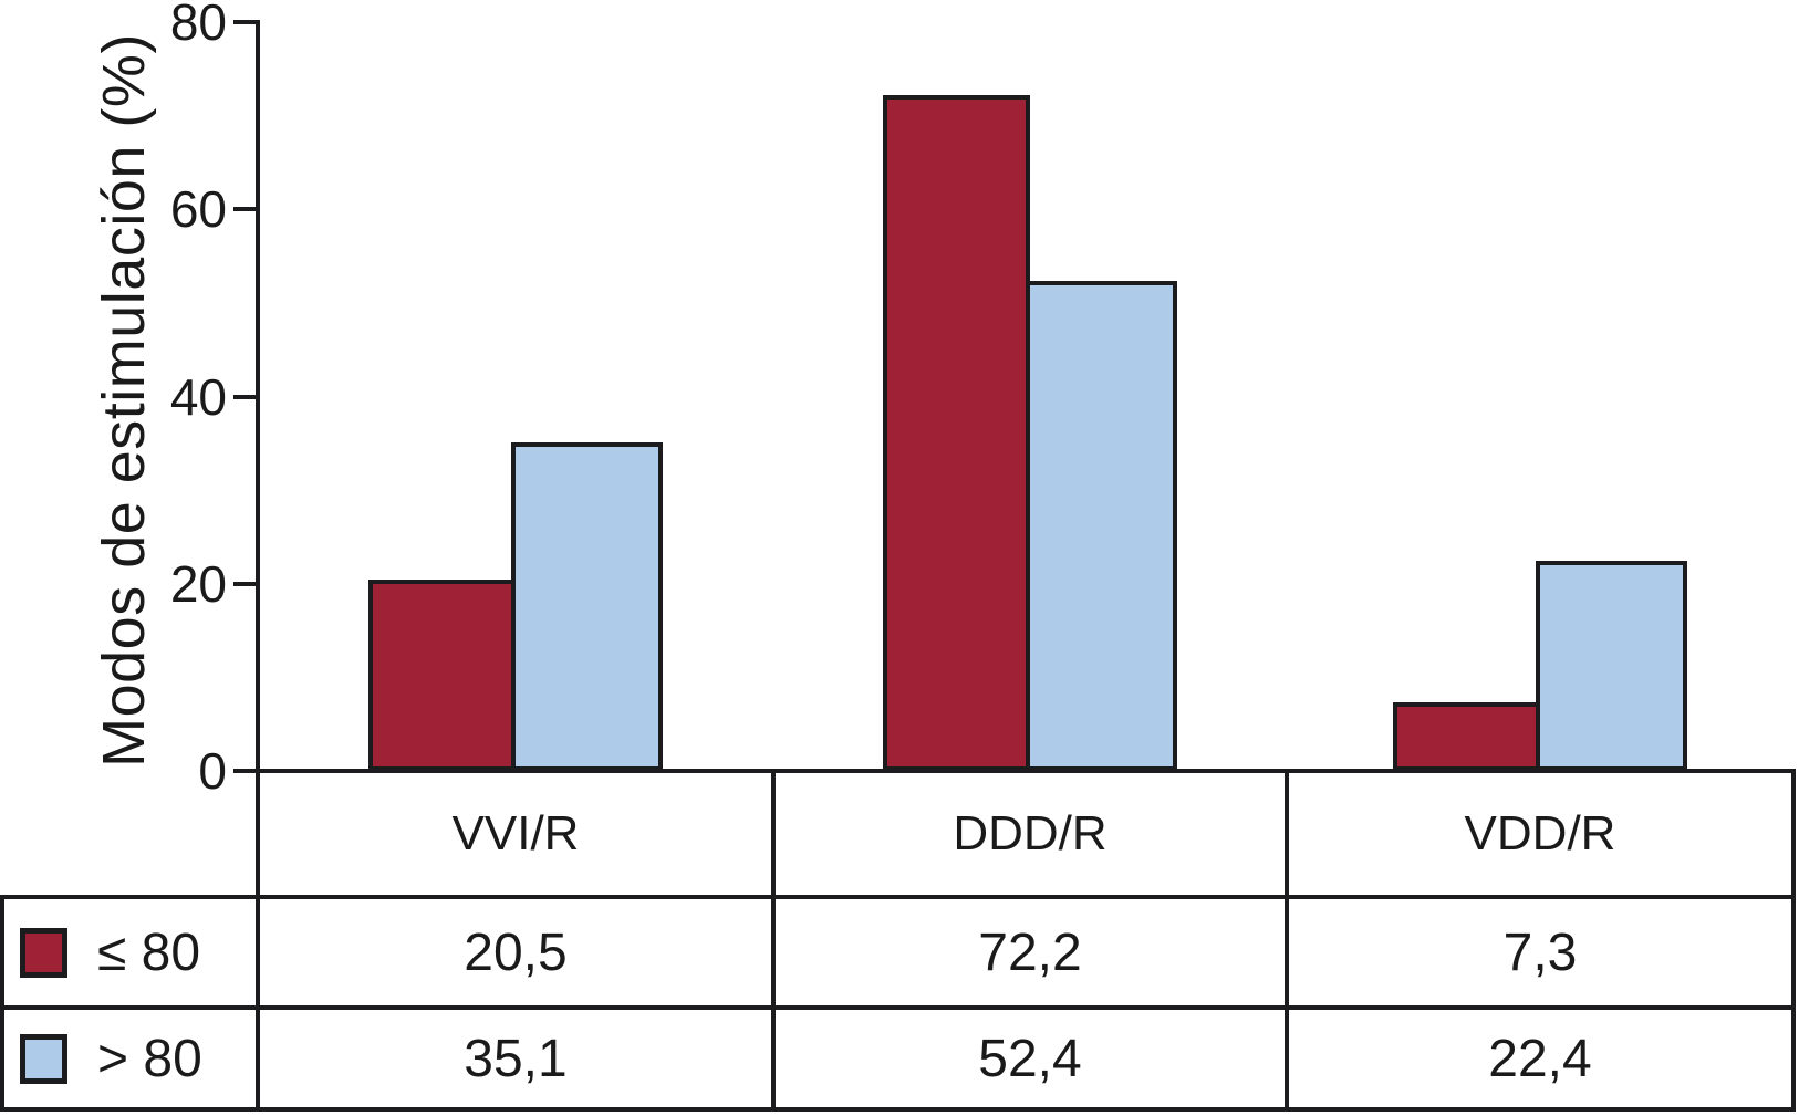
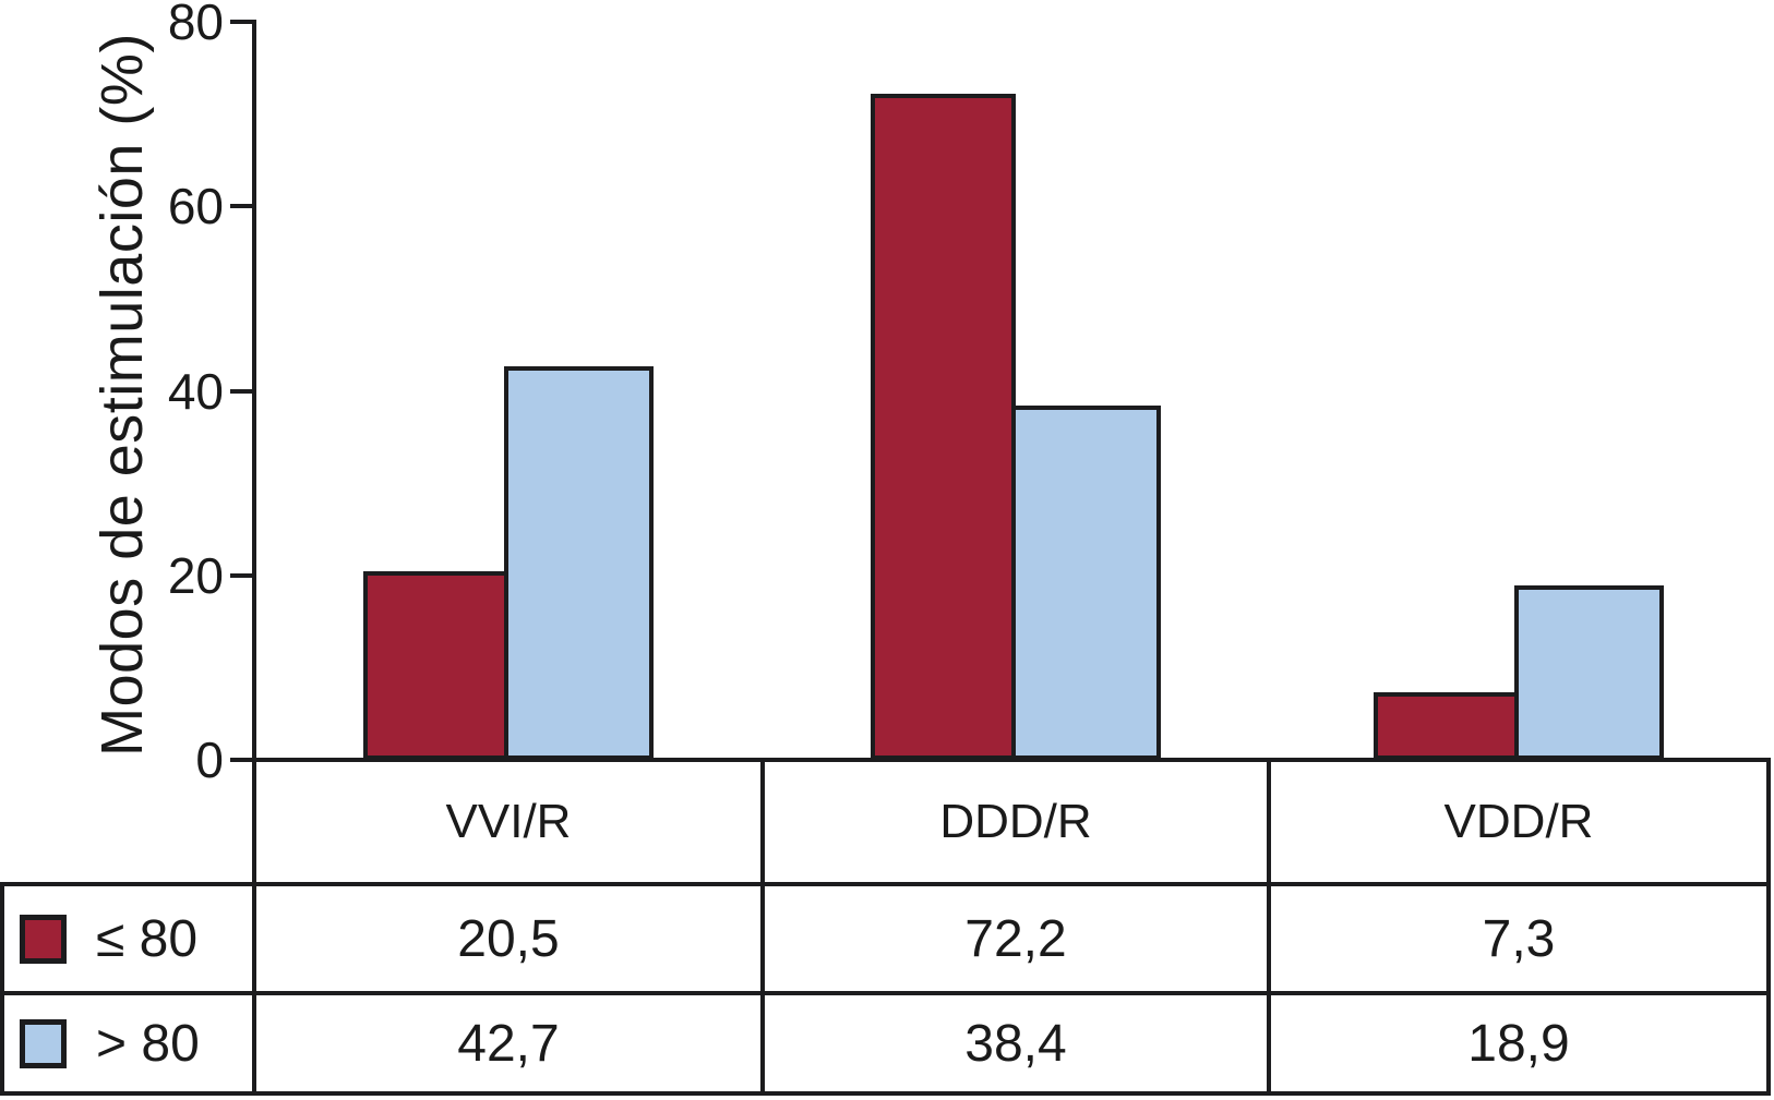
> 80/VVI/R: 35,1 -> 42,7
> 80/DDD/R: 52,4 -> 38,4
> 80/VDD/R: 22,4 -> 18,9
